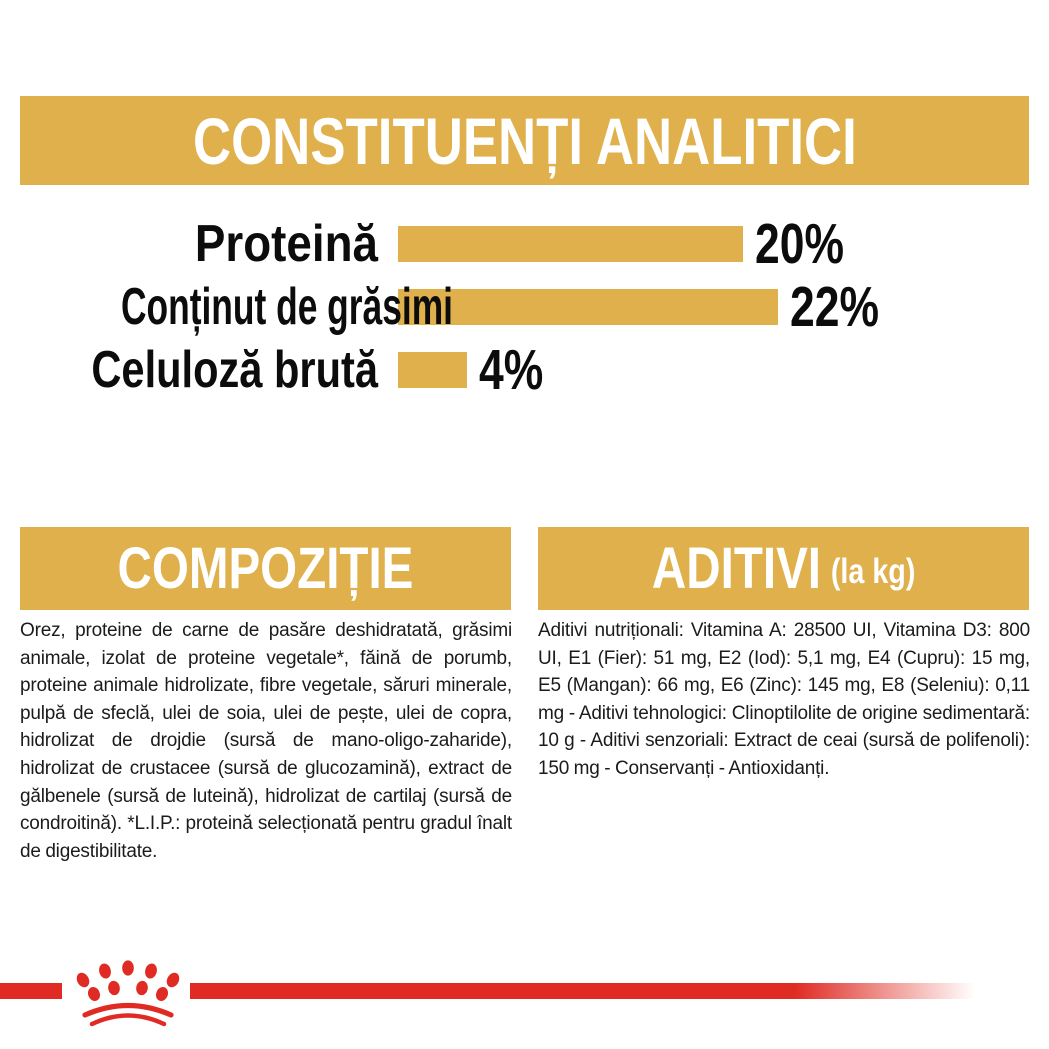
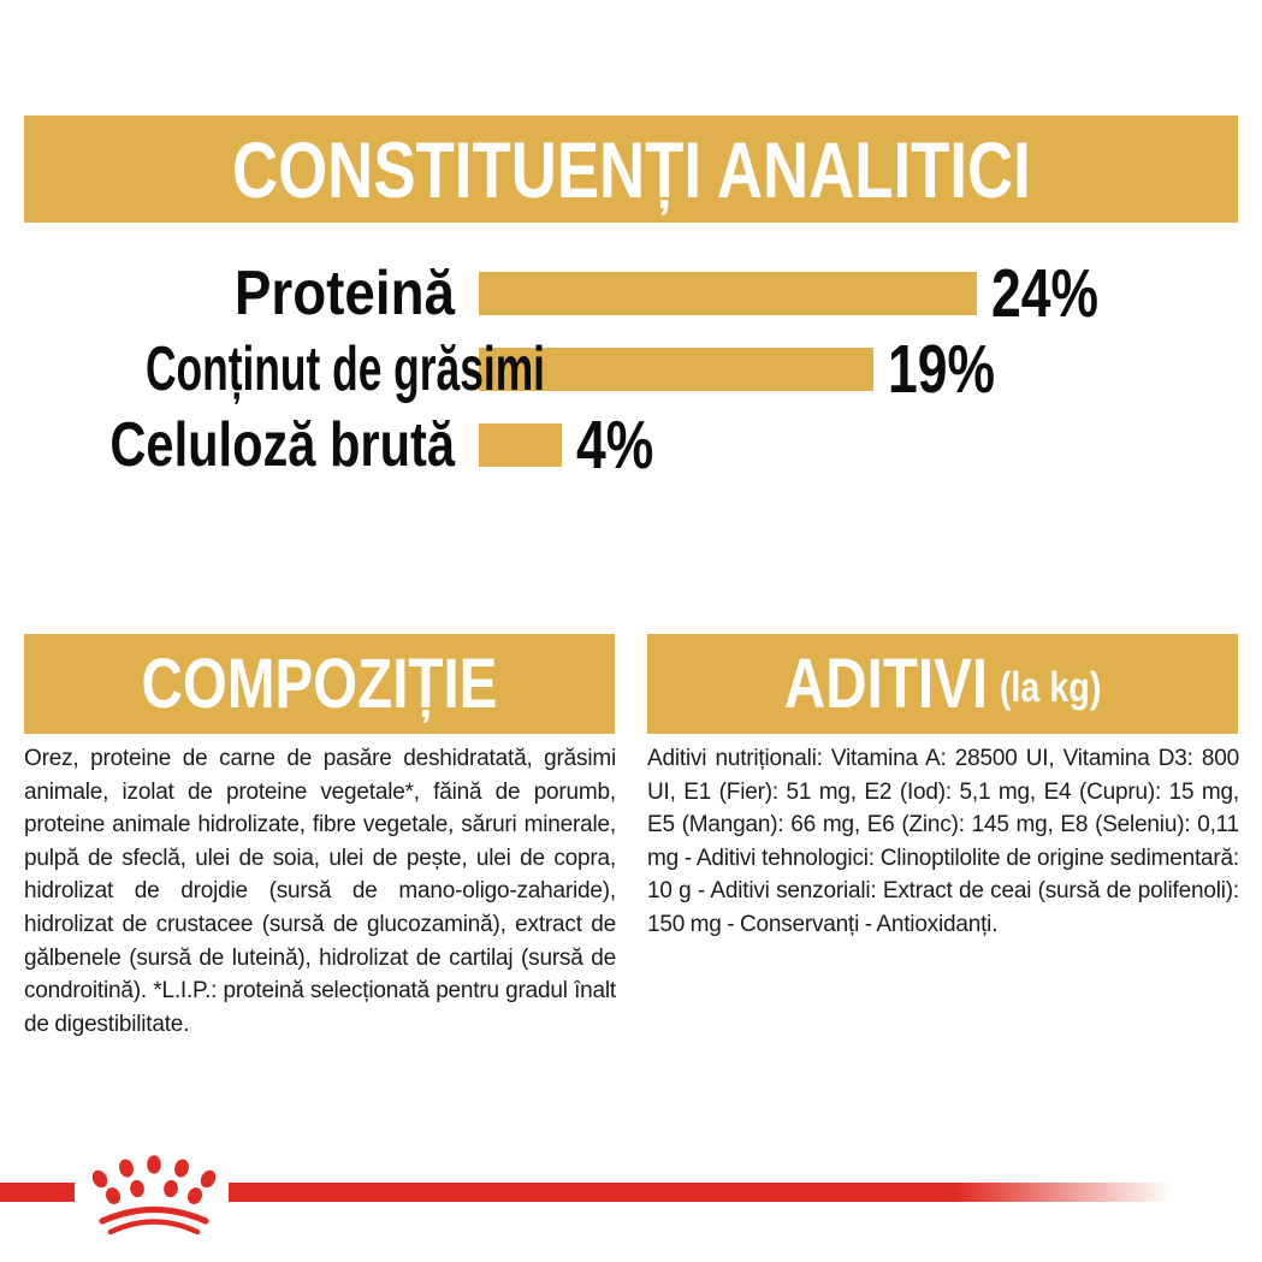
Proteină: 20% -> 24%
Conținut de grăsimi: 22% -> 19%
